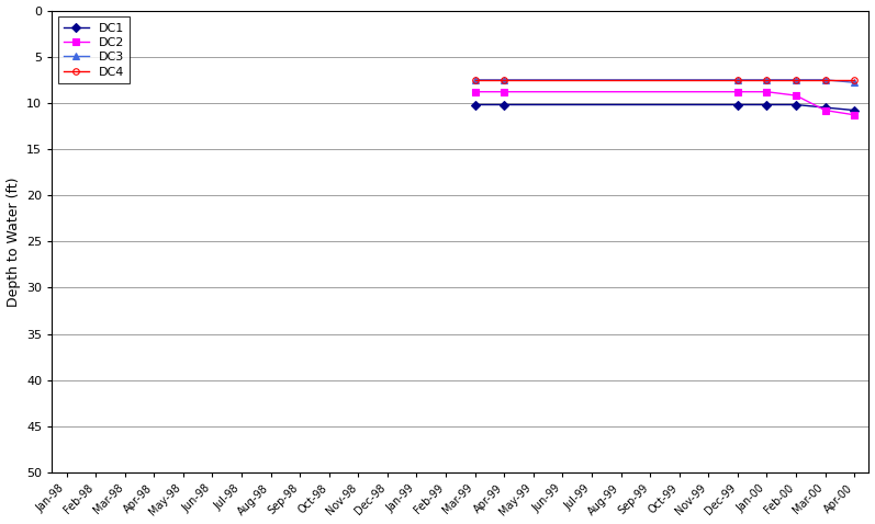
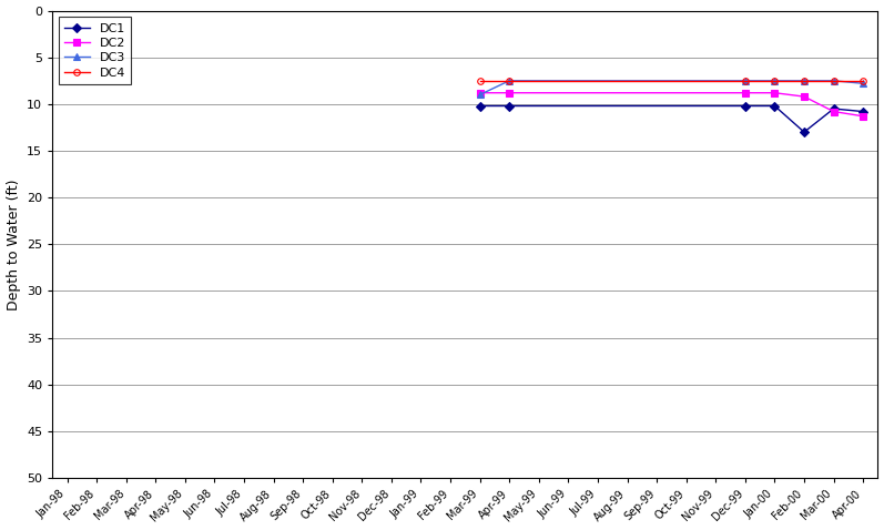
DC3/Mar-99: 7.5 -> 9.0
DC1/Feb-00: 10.2 -> 13.0
